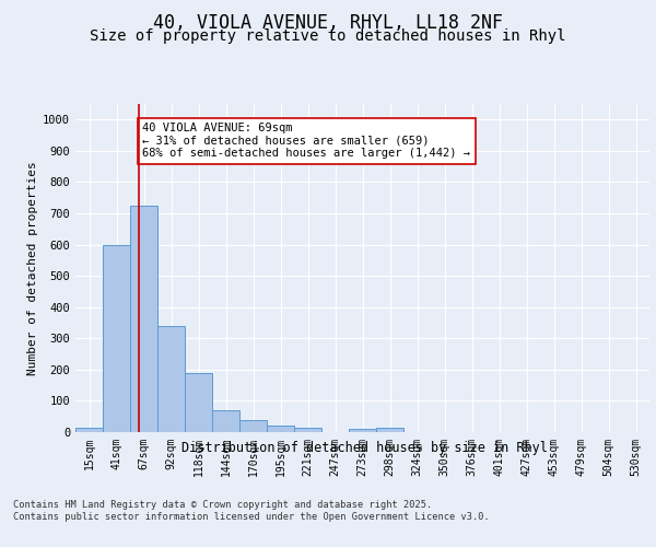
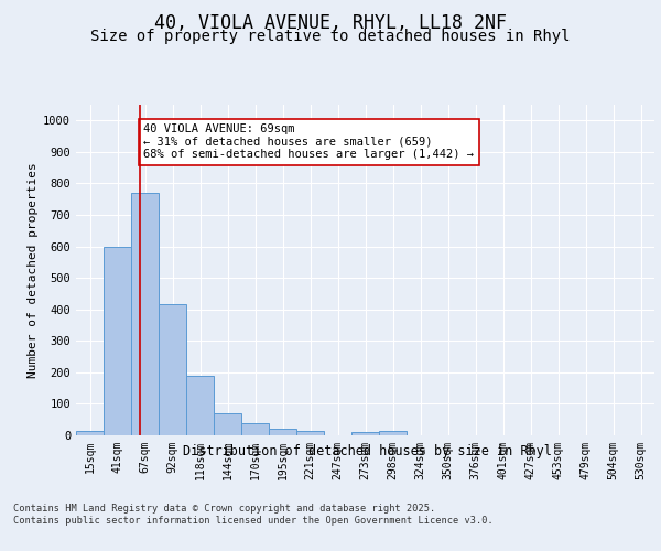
67sqm: 725 -> 770
92sqm: 340 -> 415
